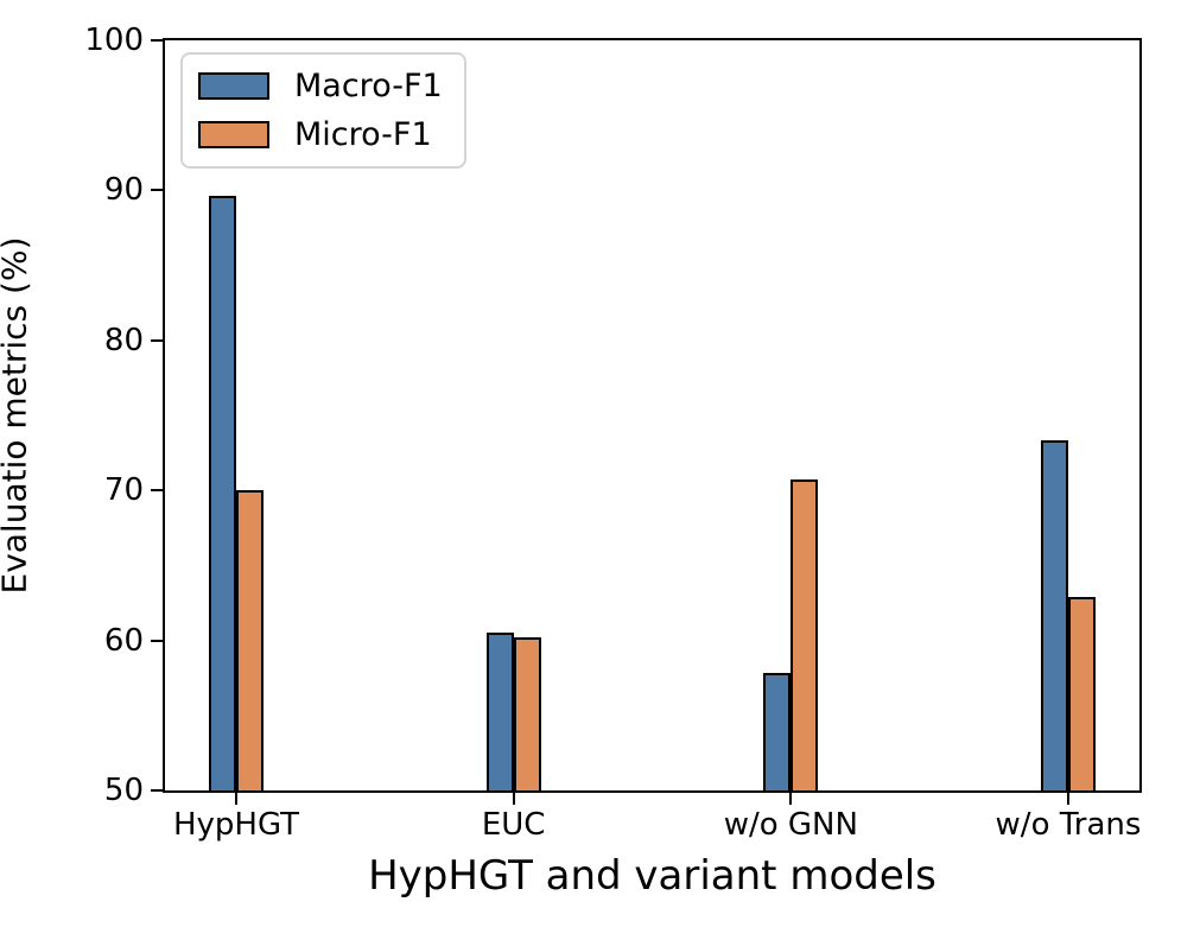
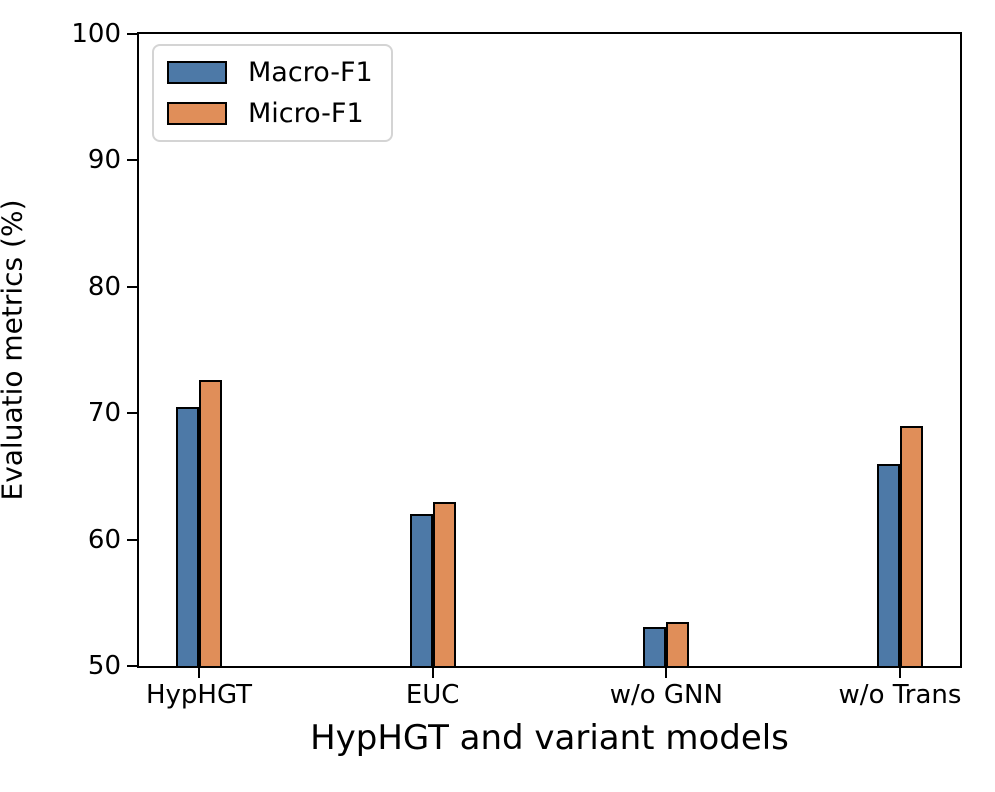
Macro-F1/HypHGT: 89.6 -> 70.5
Micro-F1/HypHGT: 70.0 -> 72.6
Macro-F1/EUC: 60.5 -> 62.0
Micro-F1/EUC: 60.2 -> 63.0
Macro-F1/w/o GNN: 57.8 -> 53.1
Micro-F1/w/o GNN: 70.7 -> 53.5
Macro-F1/w/o Trans: 73.3 -> 66.0
Micro-F1/w/o Trans: 62.9 -> 69.0
